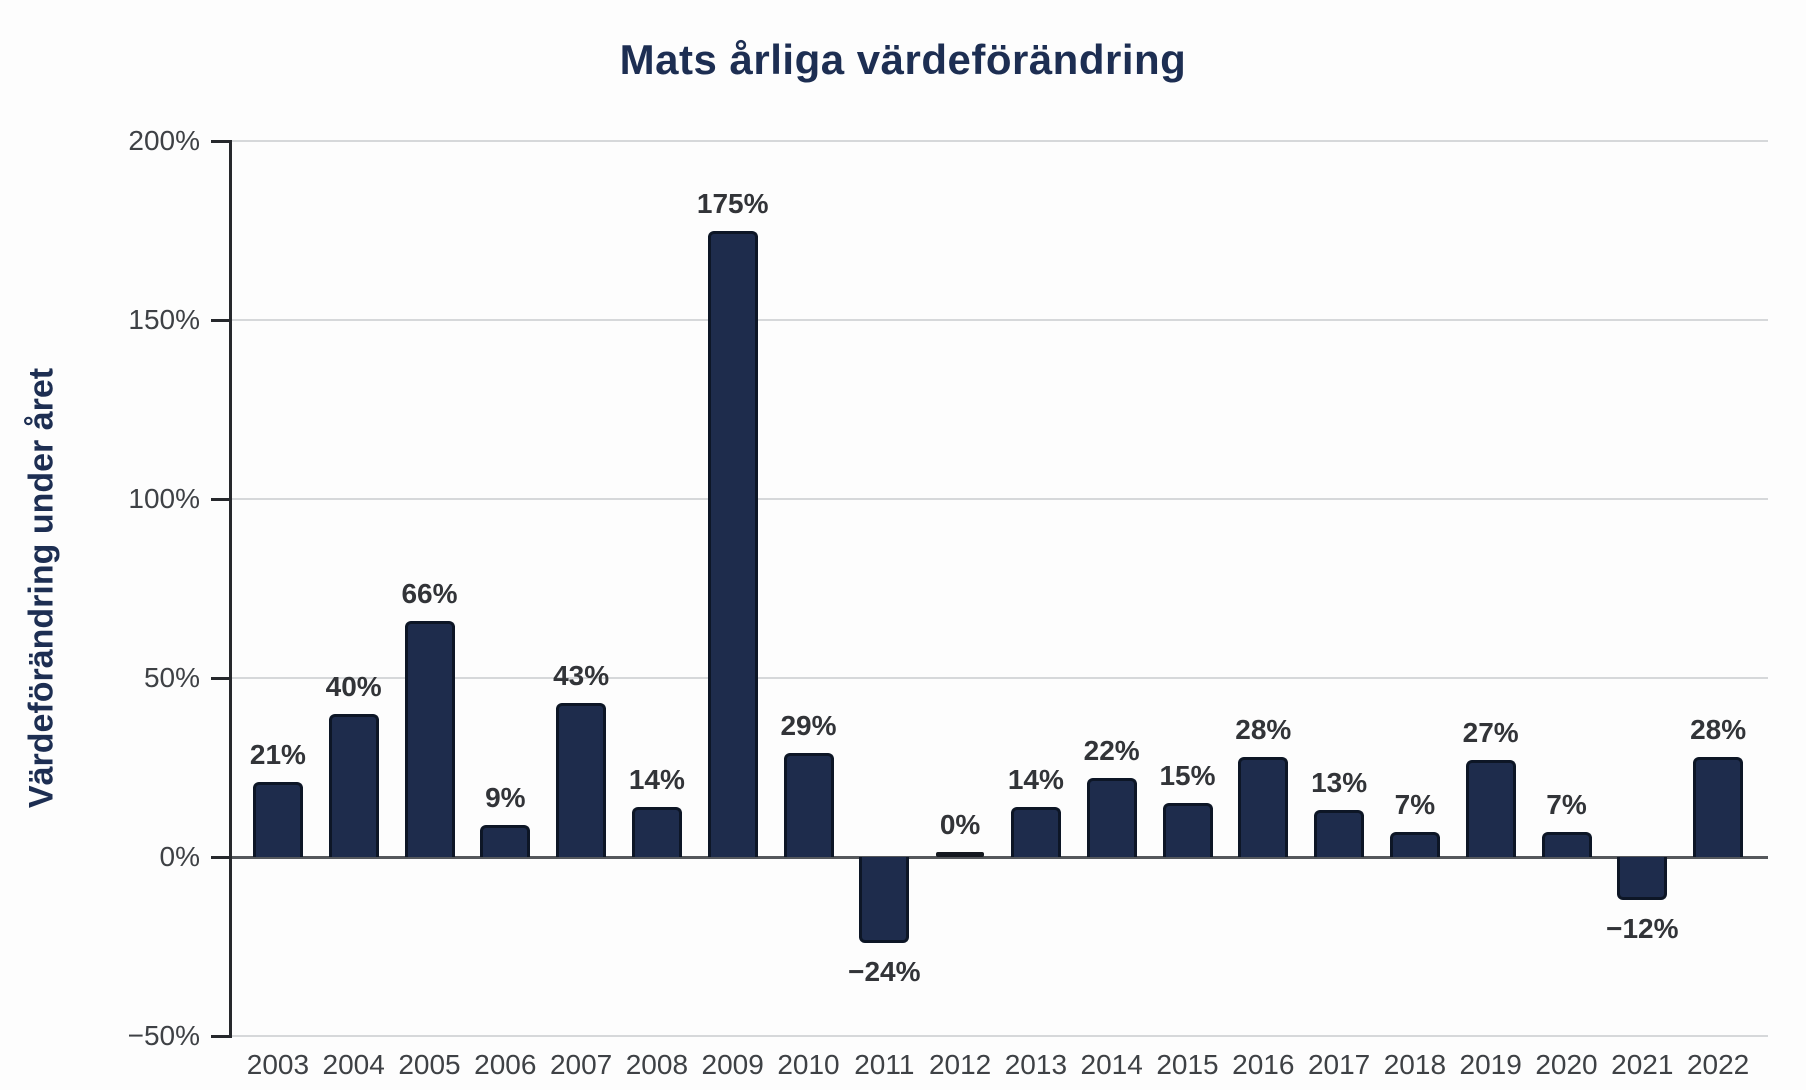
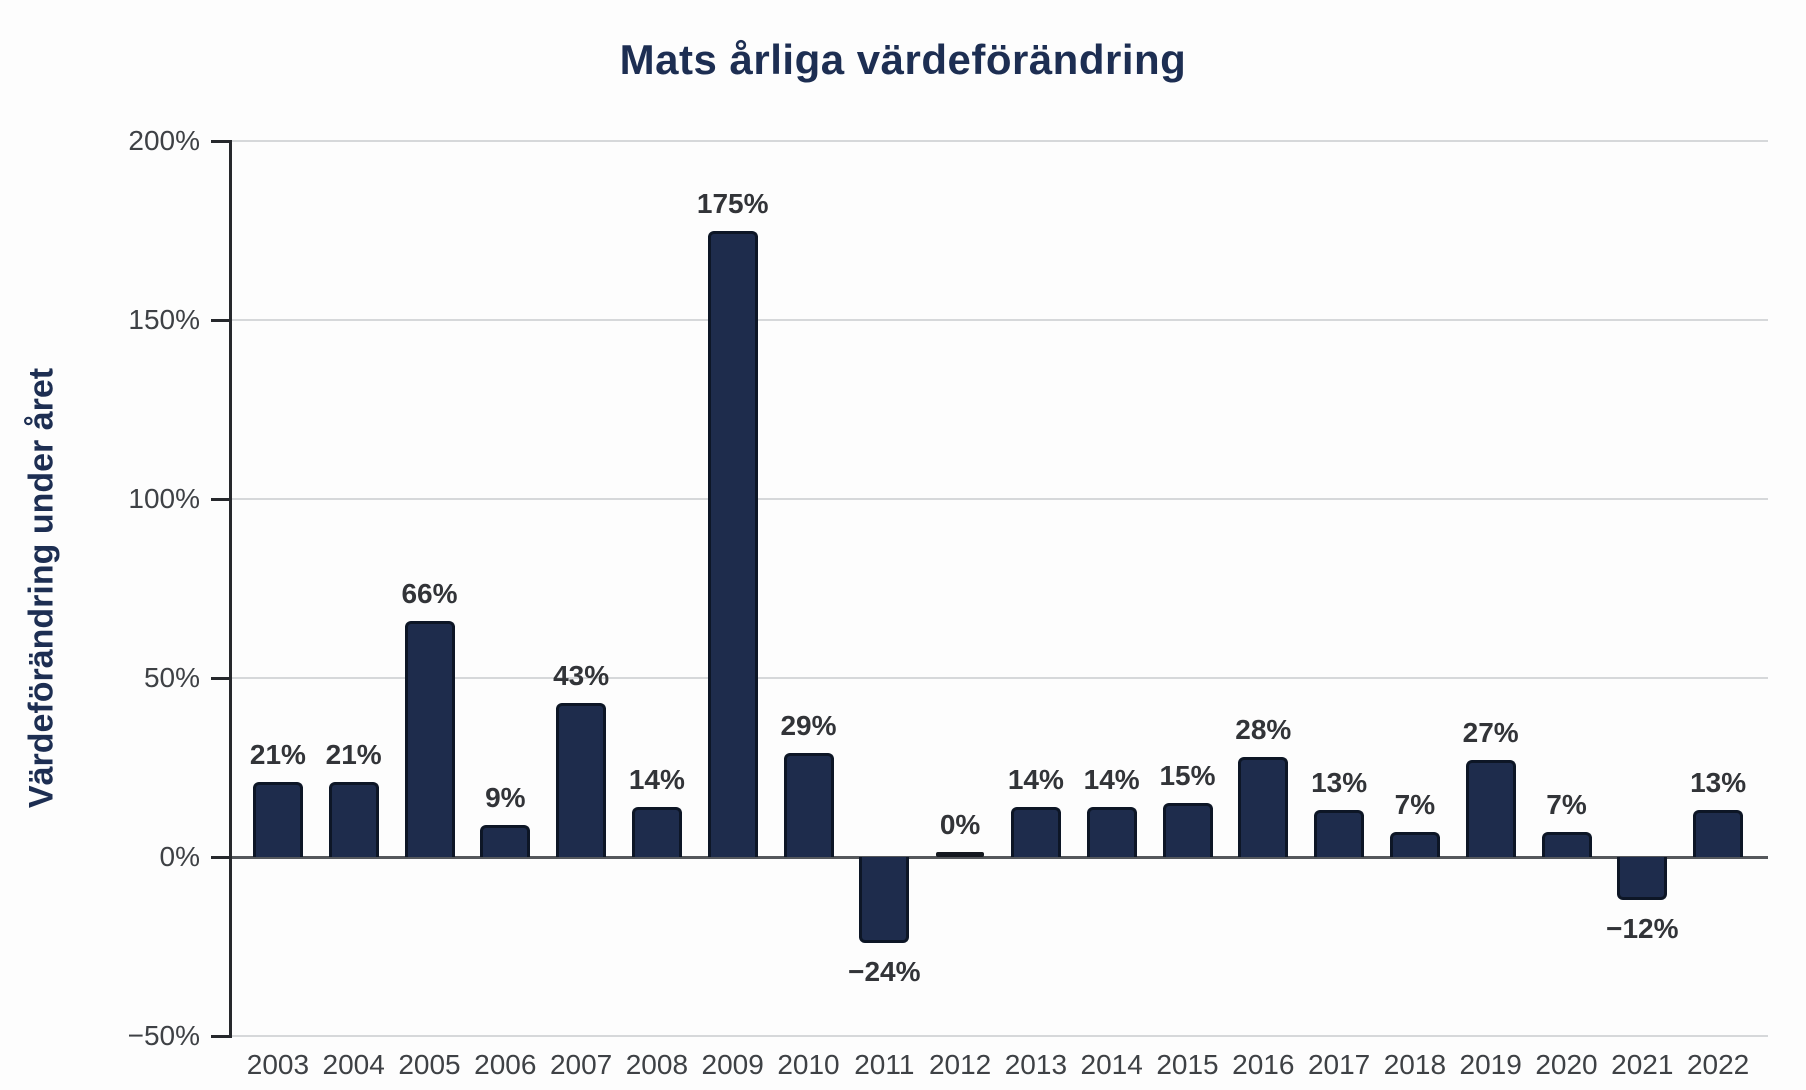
2004: 40% -> 21%
2014: 22% -> 14%
2022: 28% -> 13%
